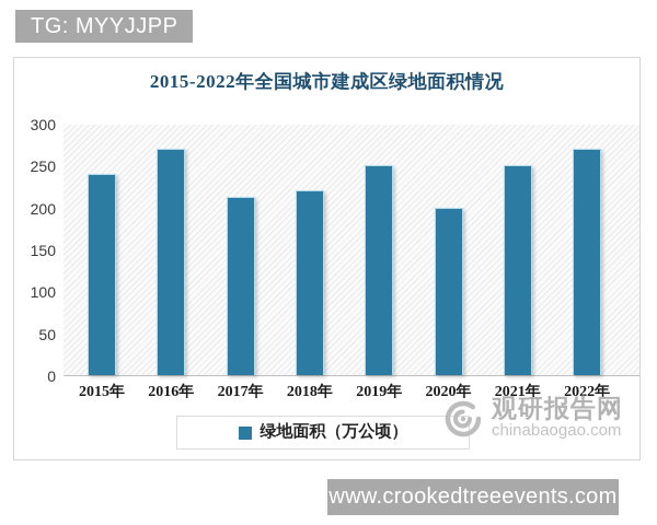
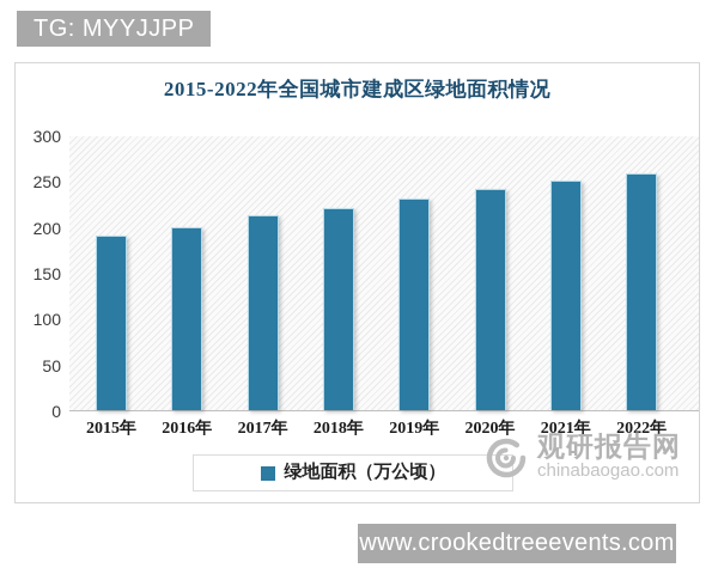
2015年: 240 -> 190
2016年: 270 -> 200
2019年: 250 -> 230
2020年: 200 -> 240
2022年: 270 -> 260
